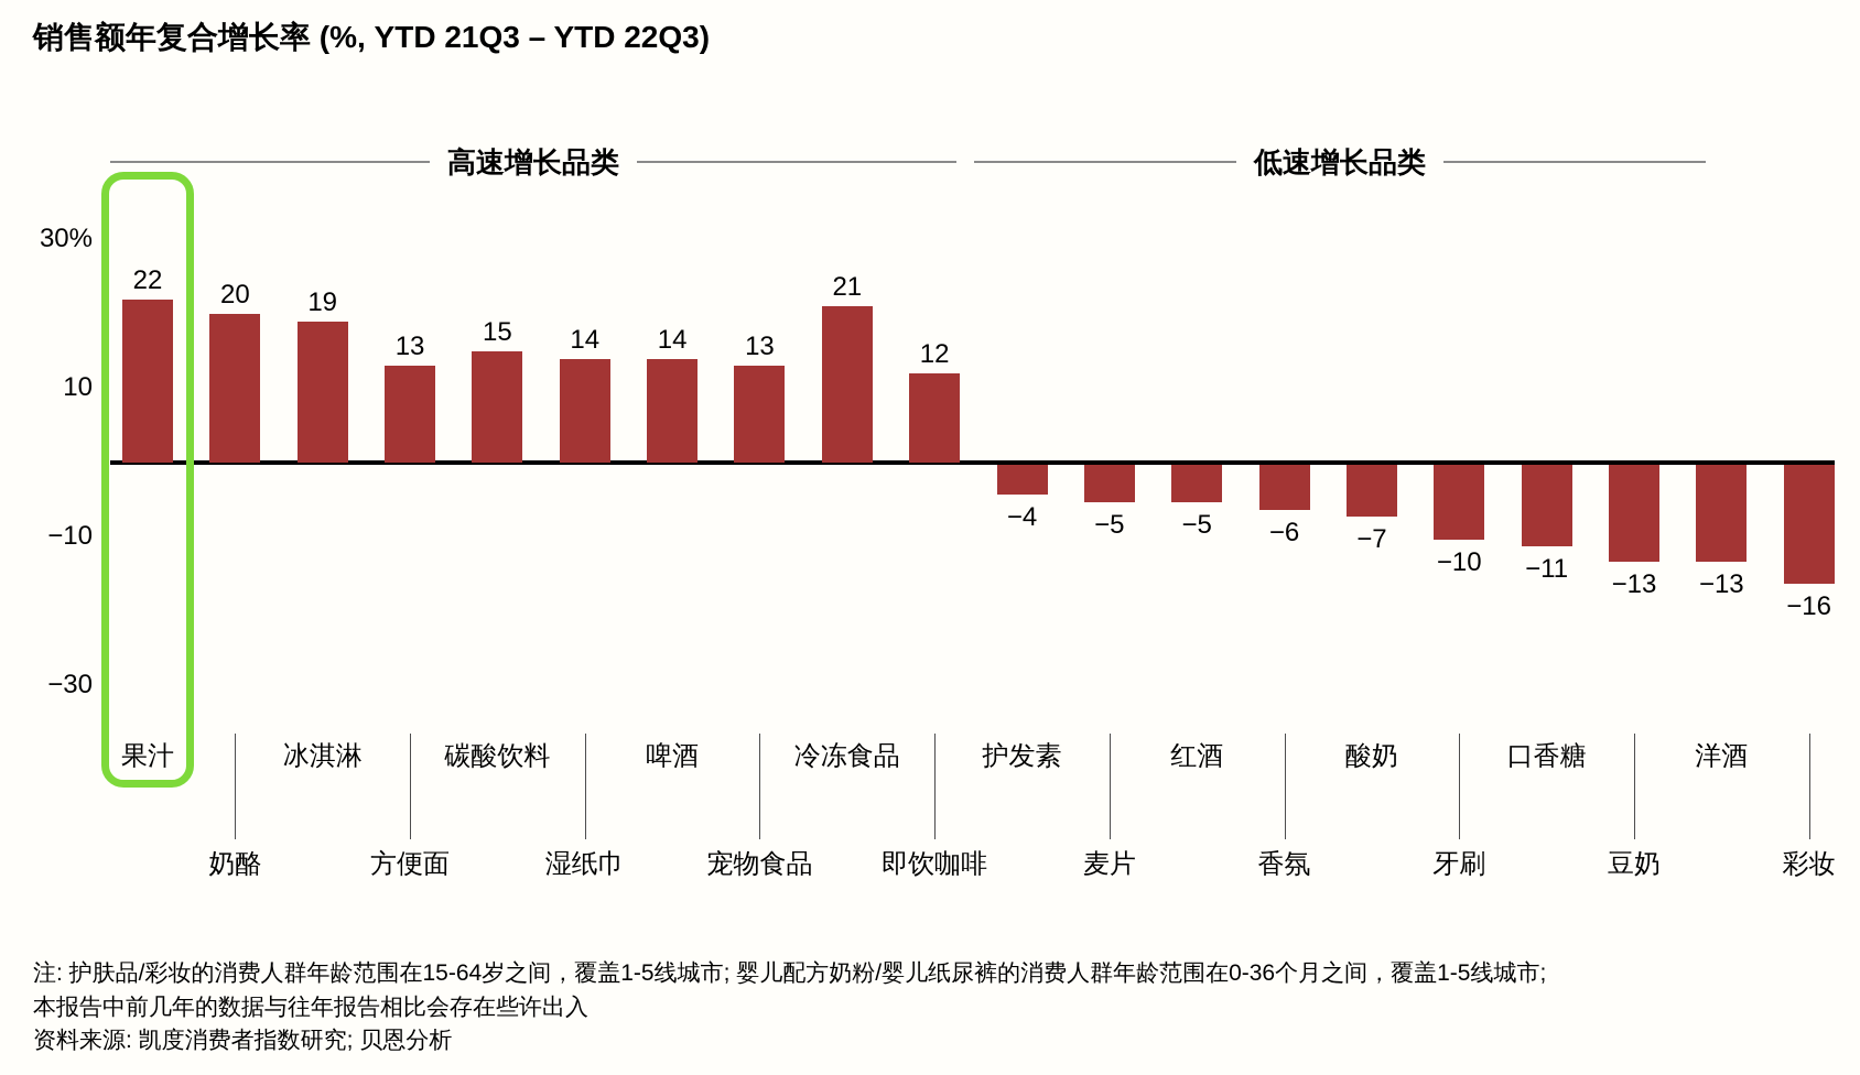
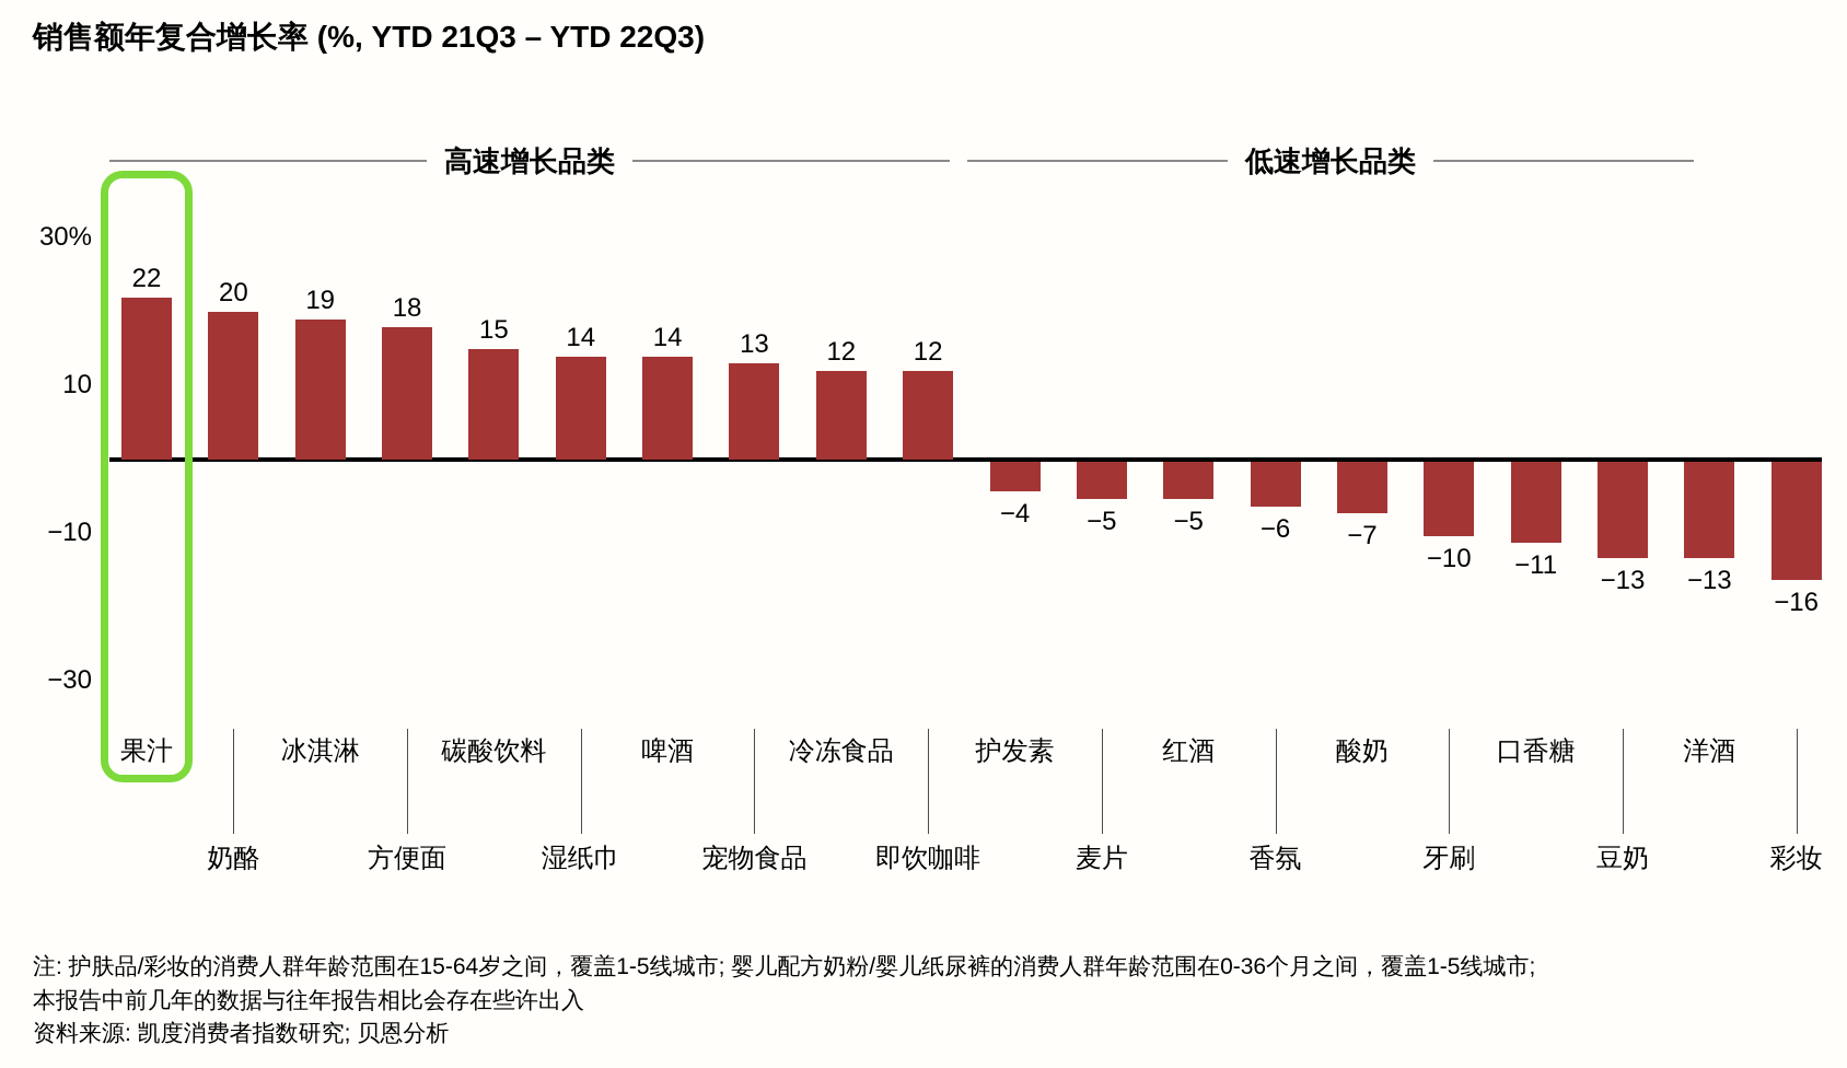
方便面: 13 -> 18
冷冻食品: 21 -> 12
